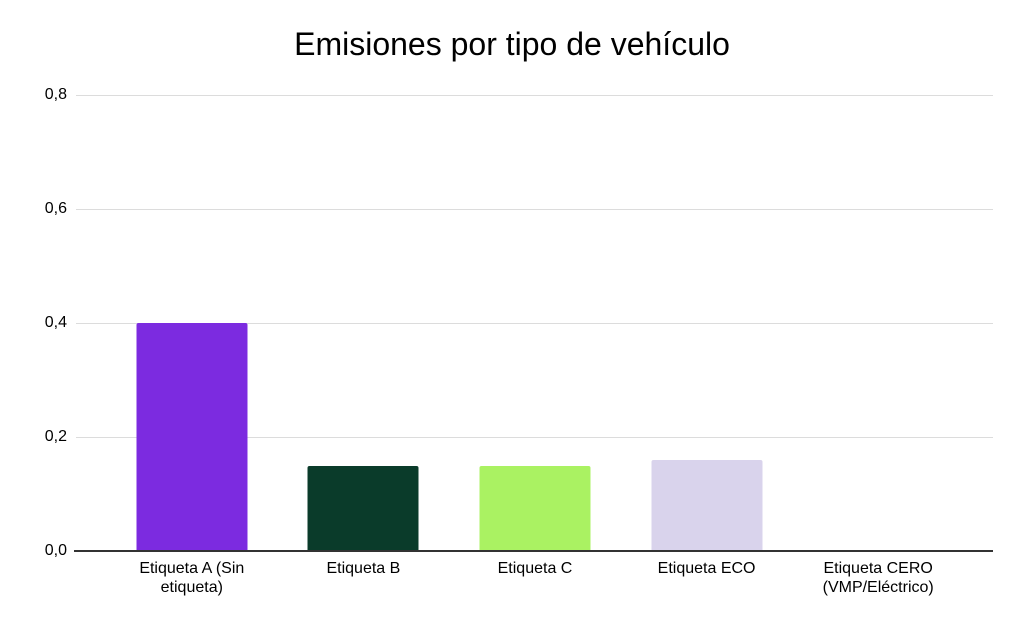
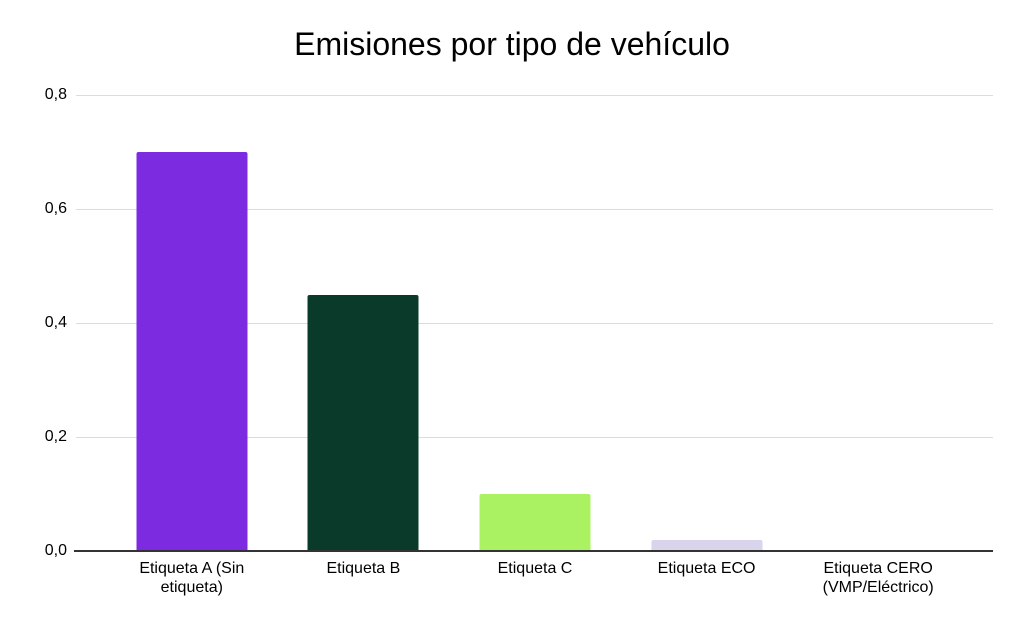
Etiqueta A (Sin etiqueta): 0,40 -> 0,70
Etiqueta B: 0,15 -> 0,45
Etiqueta C: 0,15 -> 0,10
Etiqueta ECO: 0,16 -> 0,02
